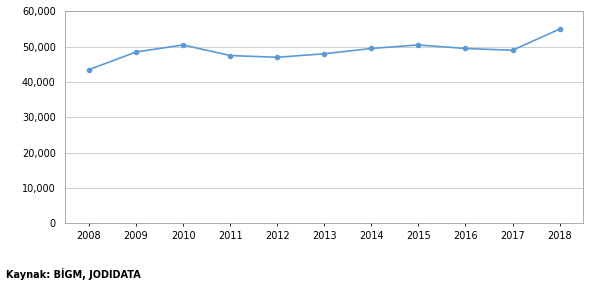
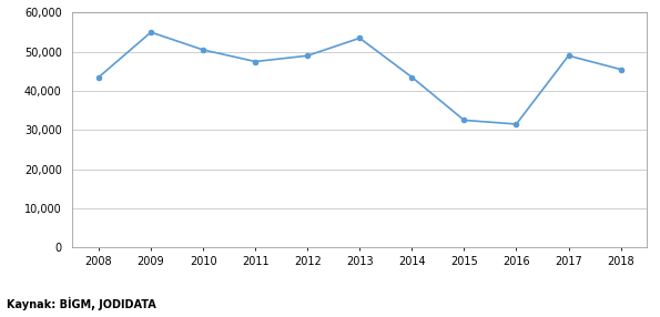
2009: 48,500 -> 55,000
2012: 47,000 -> 49,000
2013: 48,000 -> 53,500
2014: 49,500 -> 43,500
2015: 50,500 -> 32,500
2016: 49,500 -> 31,500
2018: 55,000 -> 45,500
